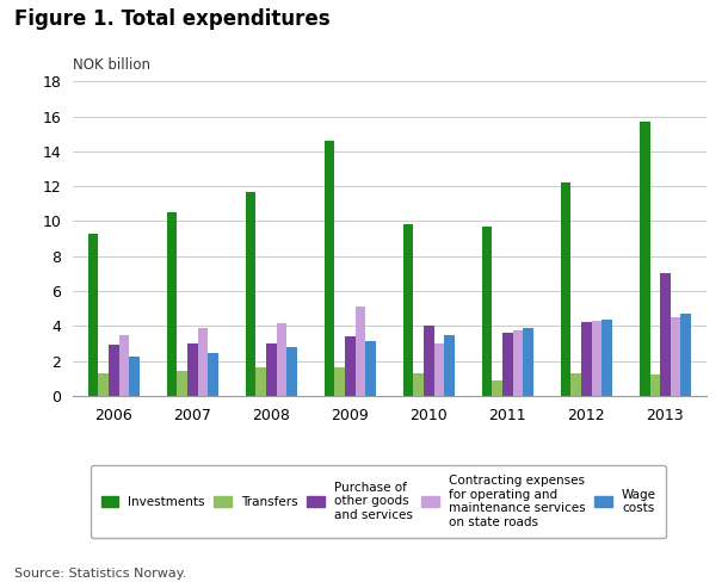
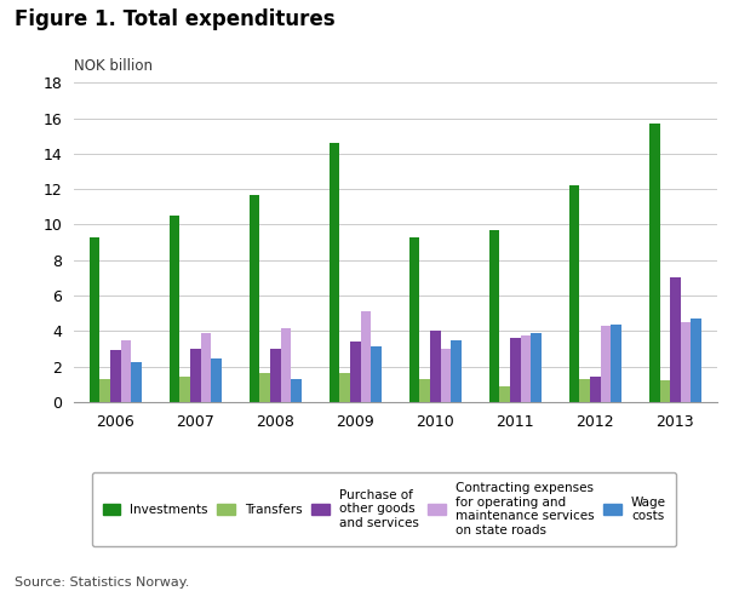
Wage costs/2008: 2.8 -> 1.3
Investments/2010: 9.8 -> 9.3
Purchase of other goods and services/2012: 4.2 -> 1.4
